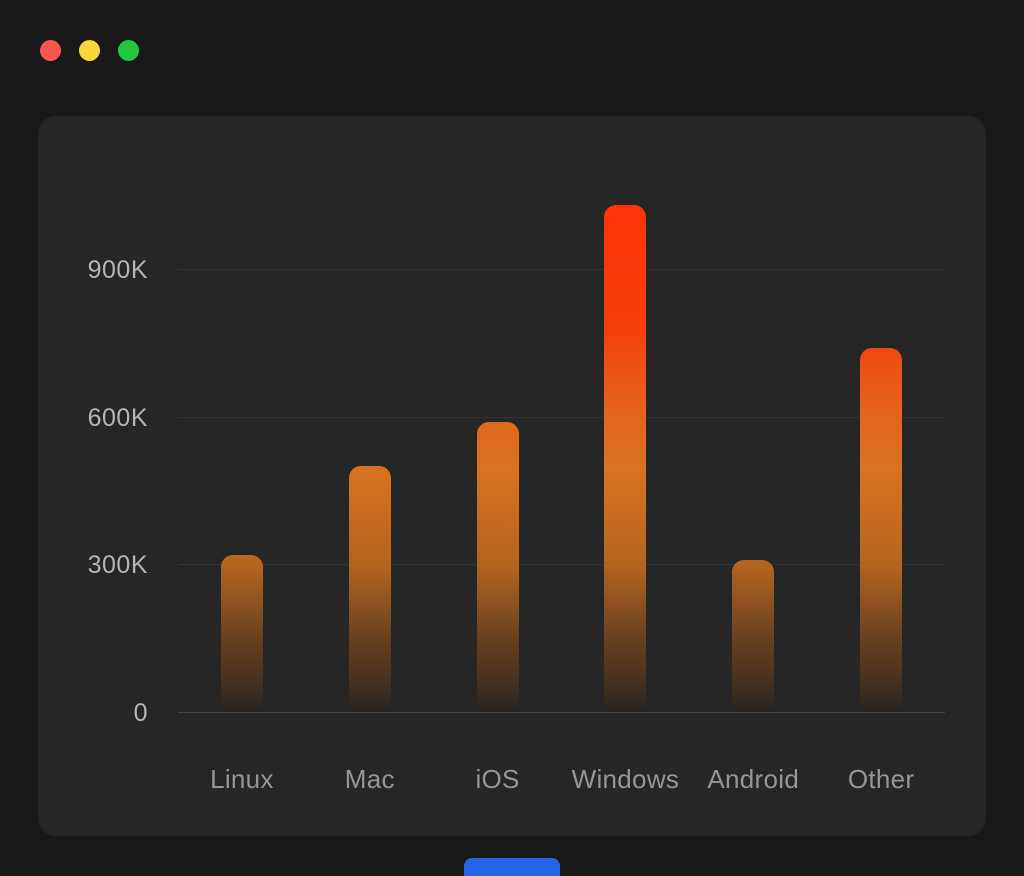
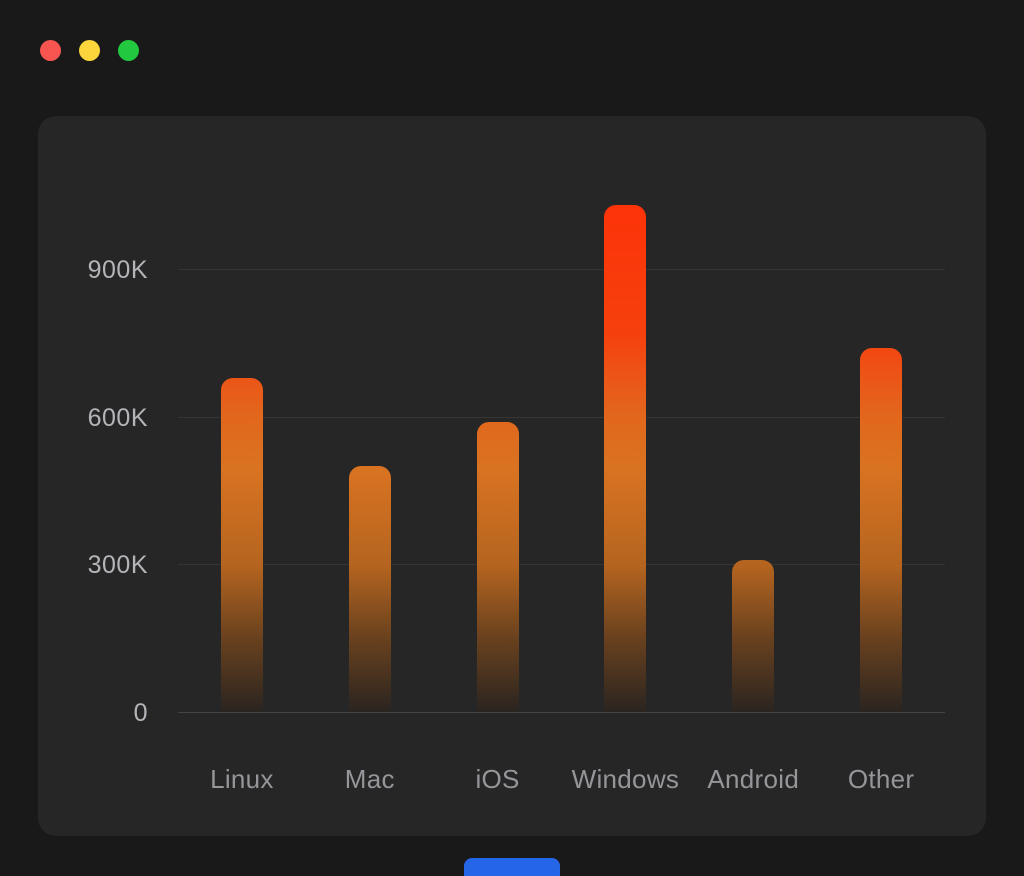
Linux: 320K -> 680K
